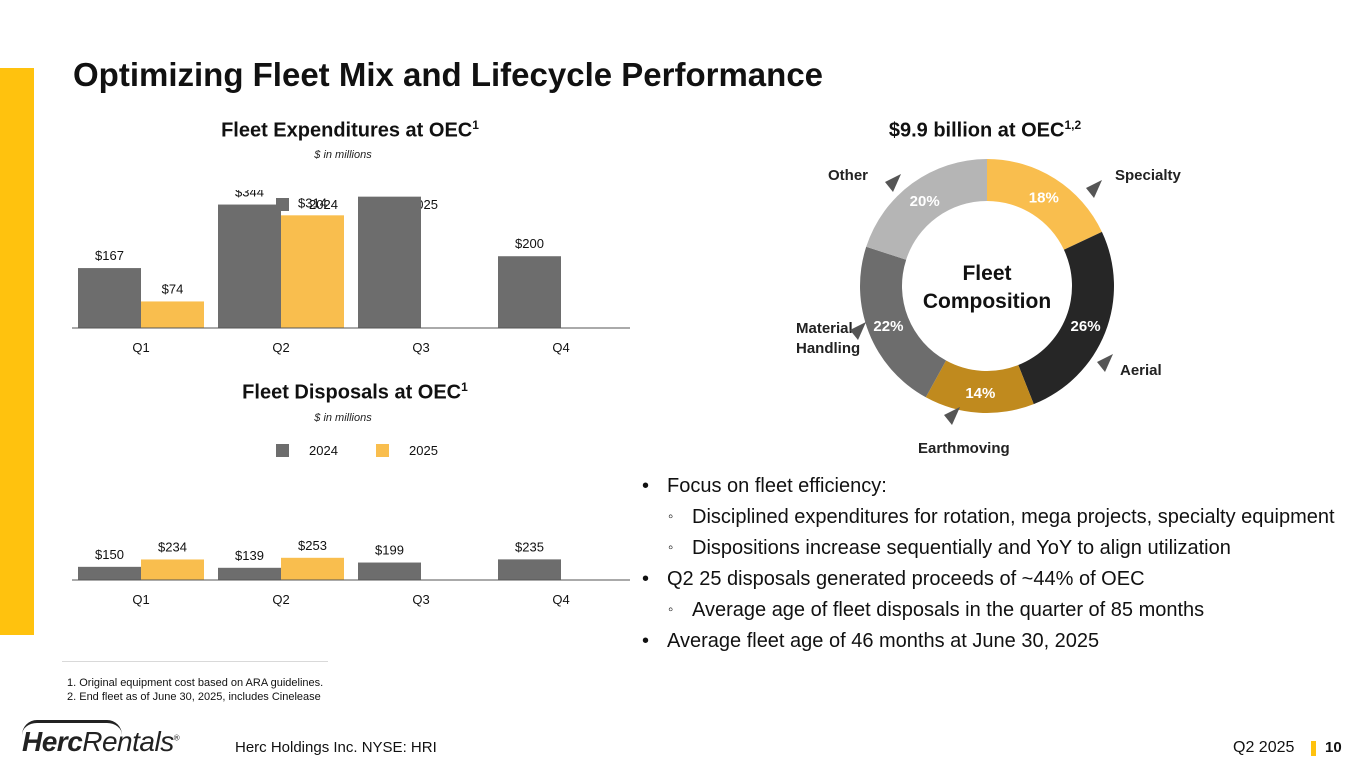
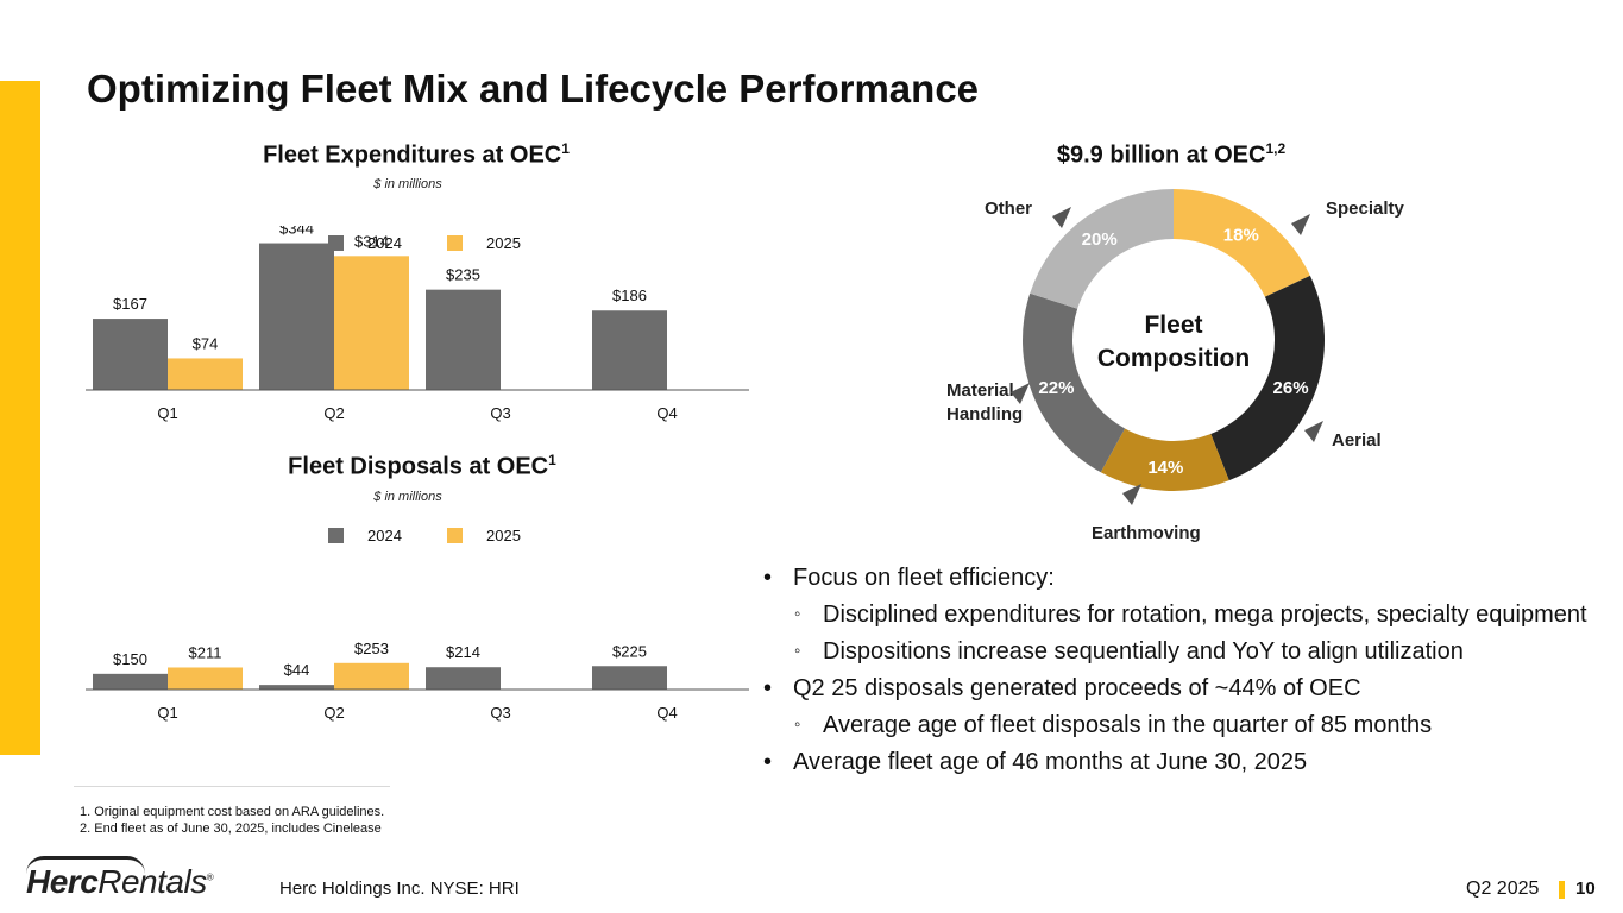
Fleet Expenditures at OEC/2024/Q3: $366 -> $235
Fleet Expenditures at OEC/2024/Q4: $200 -> $186
Fleet Disposals at OEC/2025/Q1: $234 -> $211
Fleet Disposals at OEC/2024/Q2: $139 -> $44
Fleet Disposals at OEC/2024/Q3: $199 -> $214
Fleet Disposals at OEC/2024/Q4: $235 -> $225
